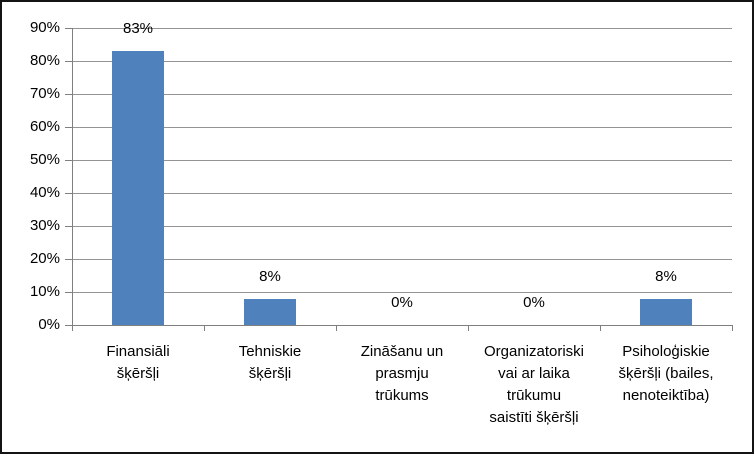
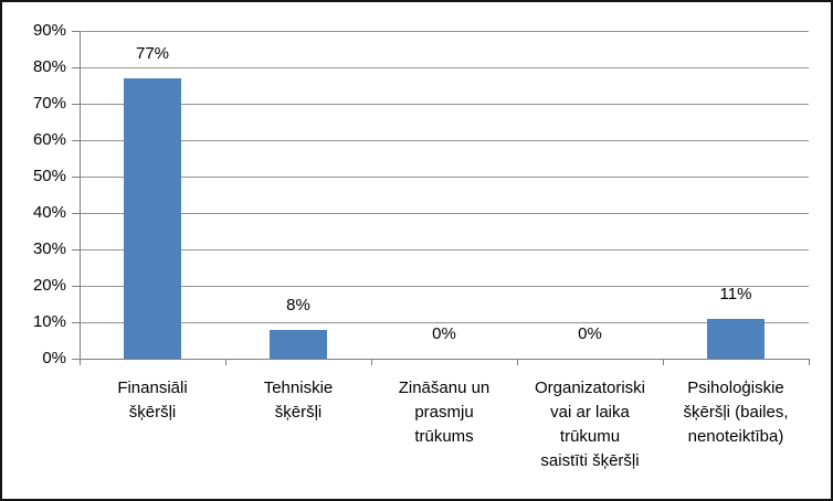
Finansiāli šķēršļi: 83% -> 77%
Psiholoģiskie šķēršļi (bailes, nenoteiktība): 8% -> 11%
